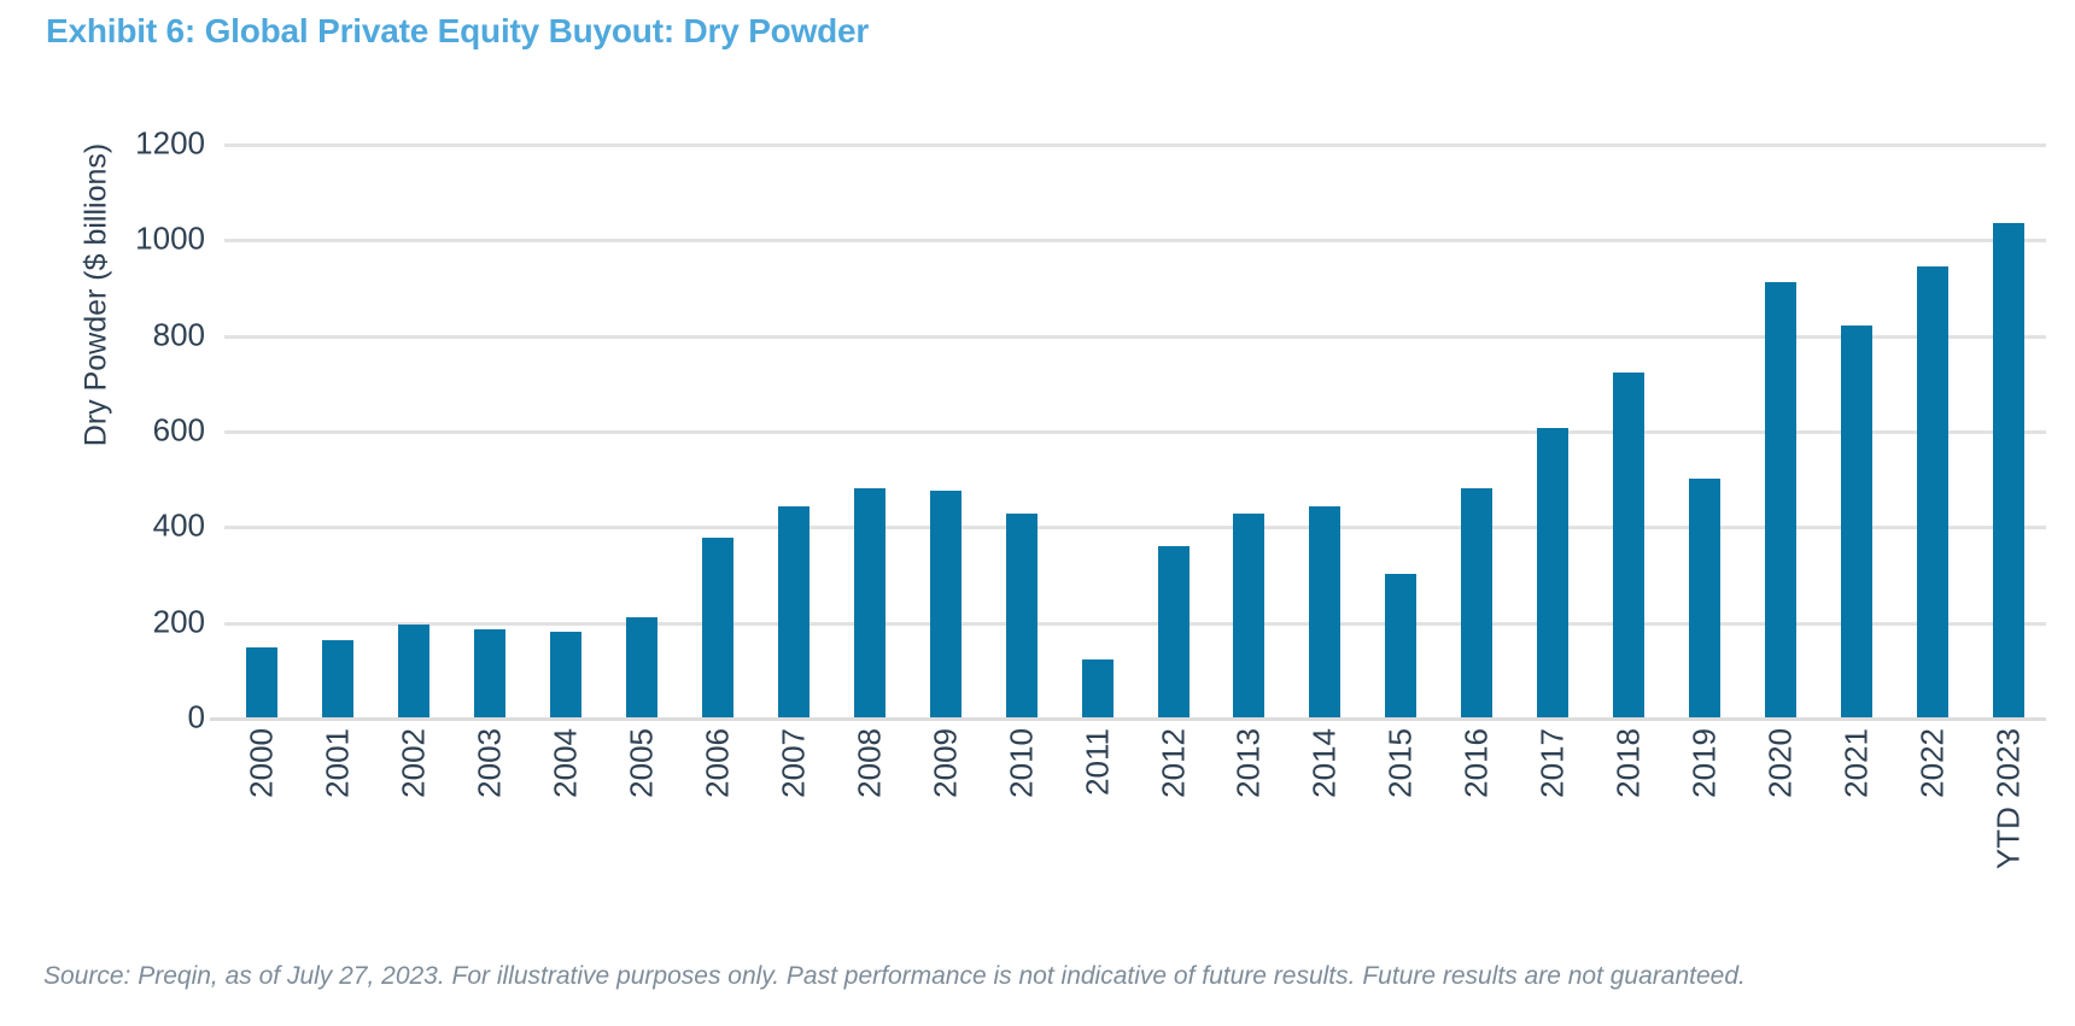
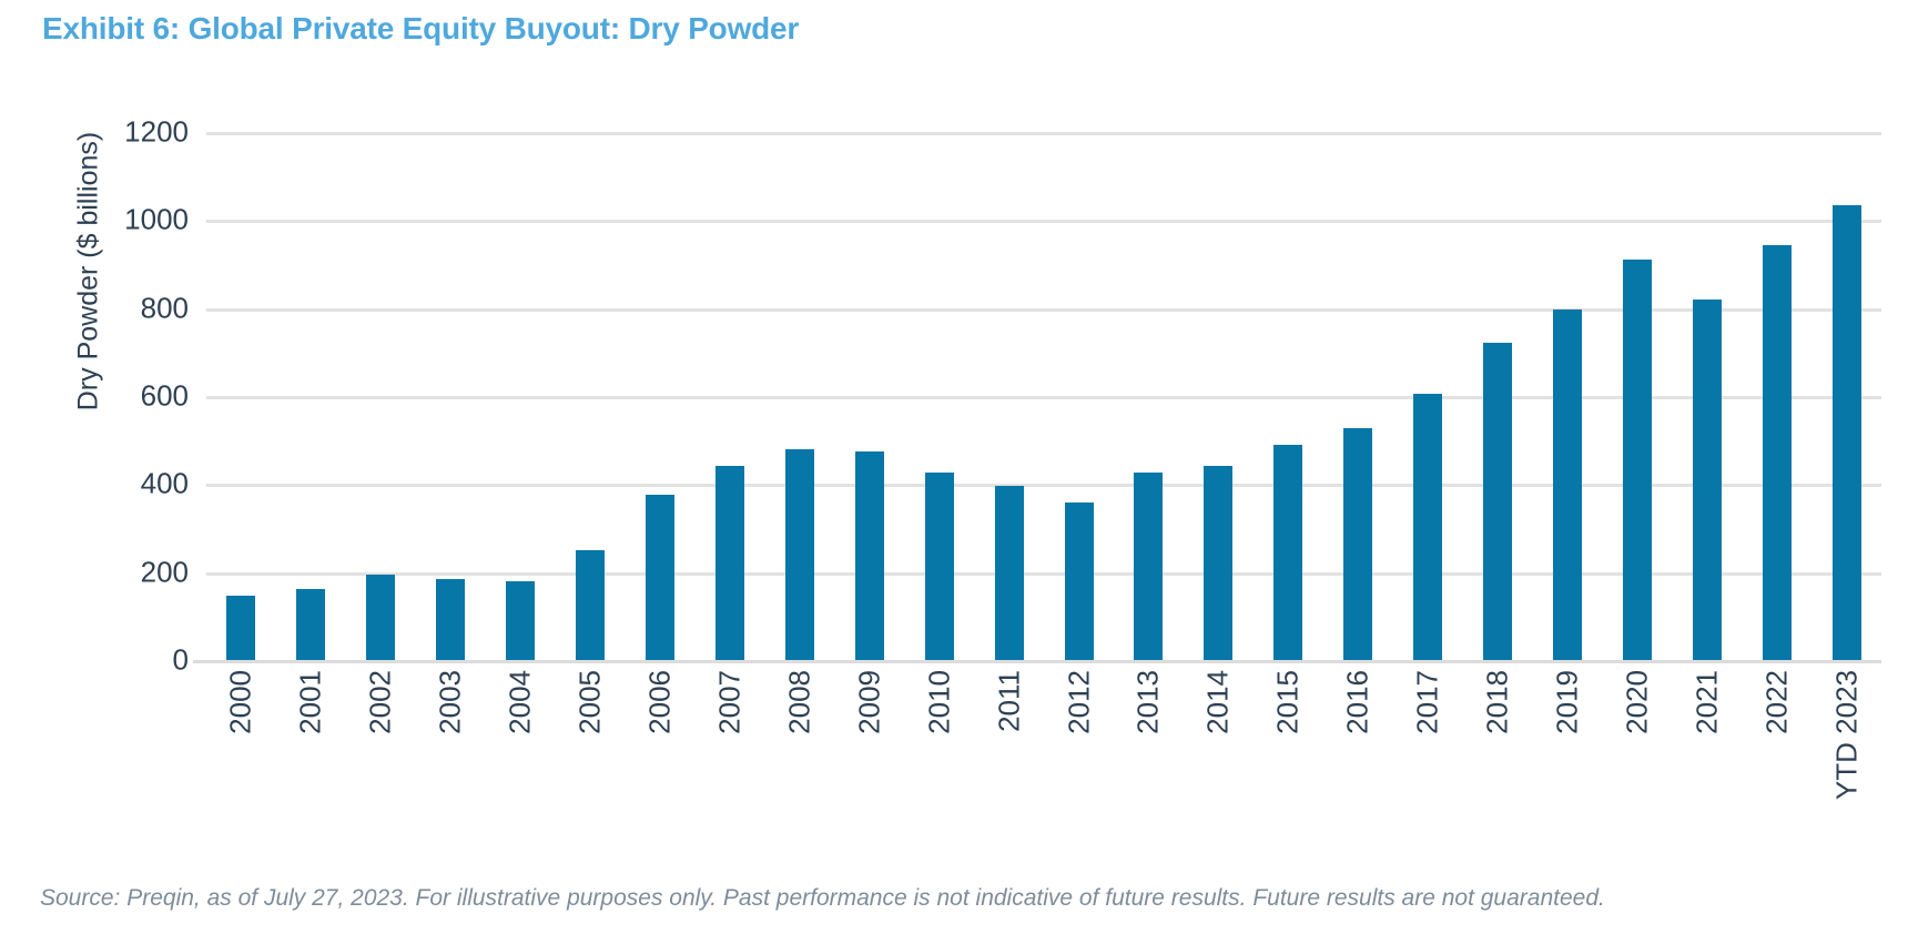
2005: 210 -> 250
2011: 120 -> 400
2015: 300 -> 490
2016: 480 -> 530
2019: 500 -> 800
